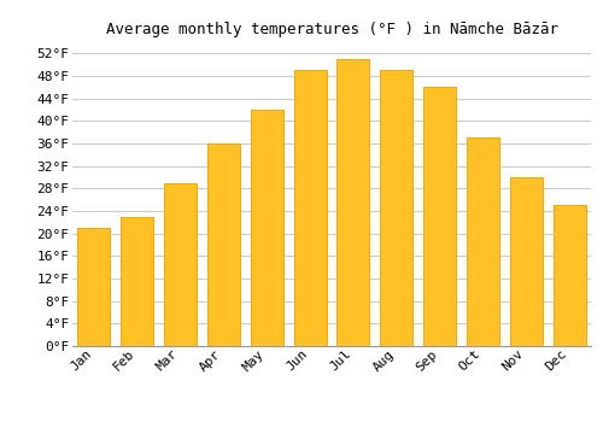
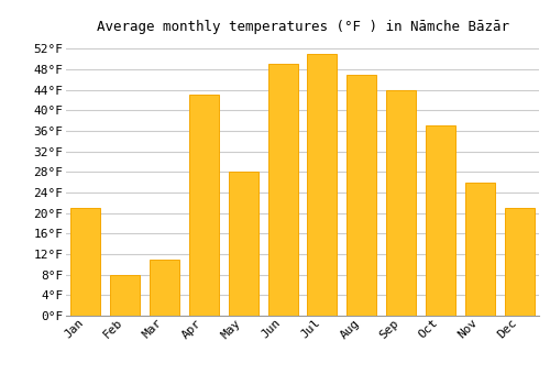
Feb: 23°F -> 8°F
Mar: 29°F -> 11°F
Apr: 36°F -> 43°F
May: 42°F -> 28°F
Aug: 49°F -> 47°F
Sep: 46°F -> 44°F
Nov: 30°F -> 26°F
Dec: 25°F -> 21°F
